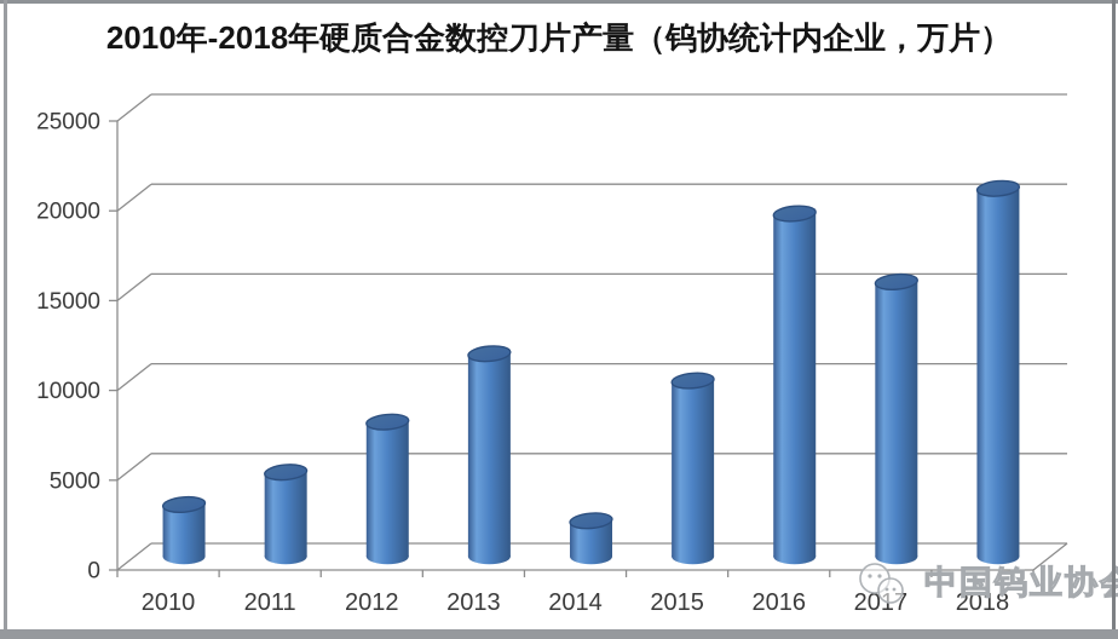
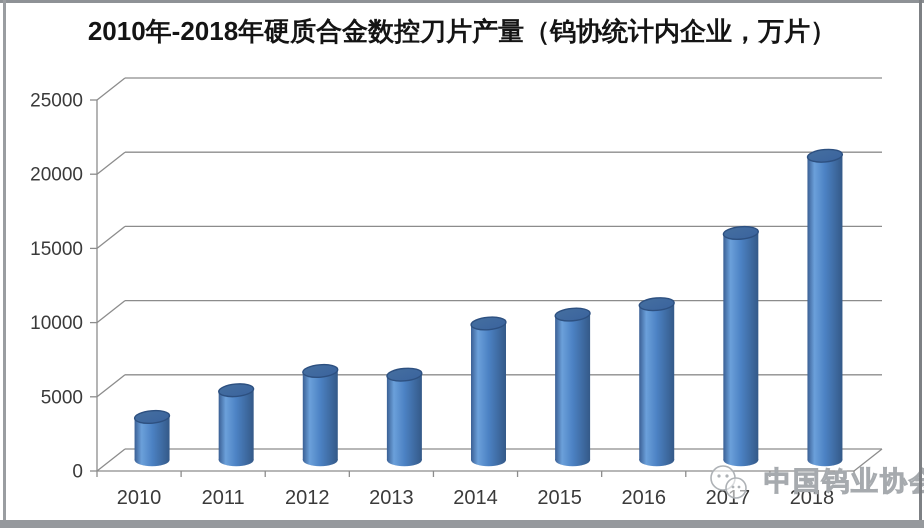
2012: 7500 -> 6000
2013: 11300 -> 5800
2014: 2000 -> 9200
2016: 19100 -> 10500
